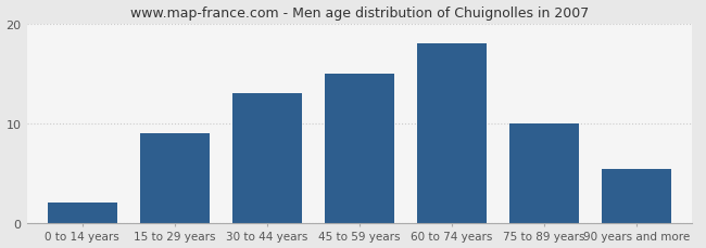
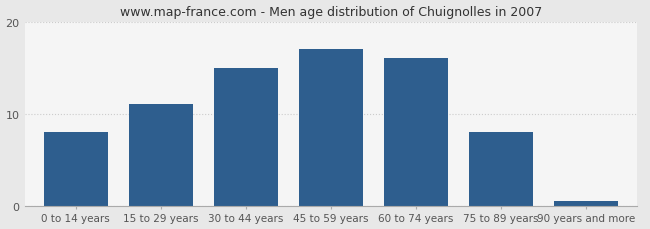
0 to 14 years: 2.0 -> 8.0
15 to 29 years: 9.0 -> 11.0
30 to 44 years: 13.0 -> 15.0
45 to 59 years: 15.0 -> 17.0
60 to 74 years: 18.0 -> 16.0
75 to 89 years: 10.0 -> 8.0
90 years and more: 5.4 -> 0.5
